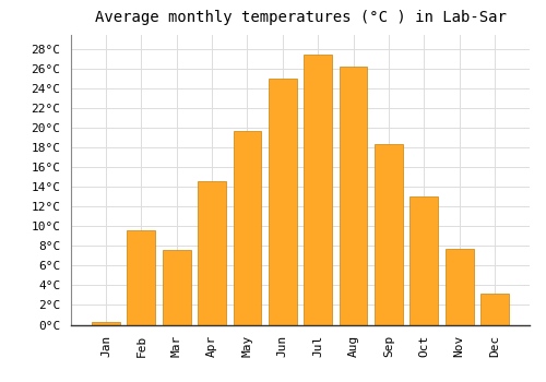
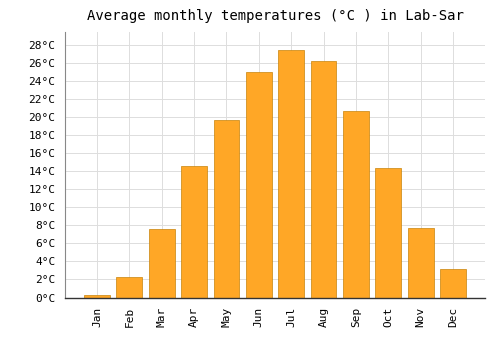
Feb: 9.6°C -> 2.3°C
Sep: 18.4°C -> 20.7°C
Oct: 13.0°C -> 14.4°C
